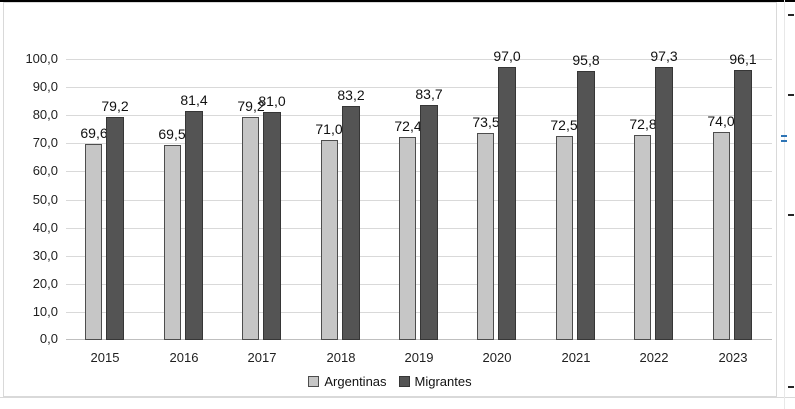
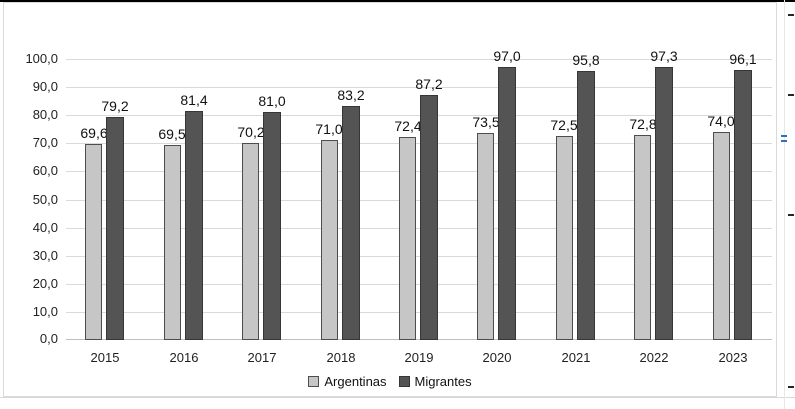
Argentinas/2017: 79,2 -> 70,2
Migrantes/2019: 83,7 -> 87,2
